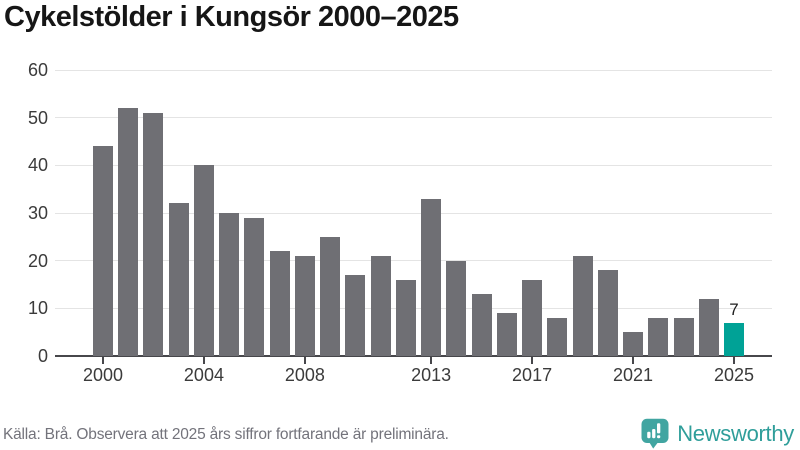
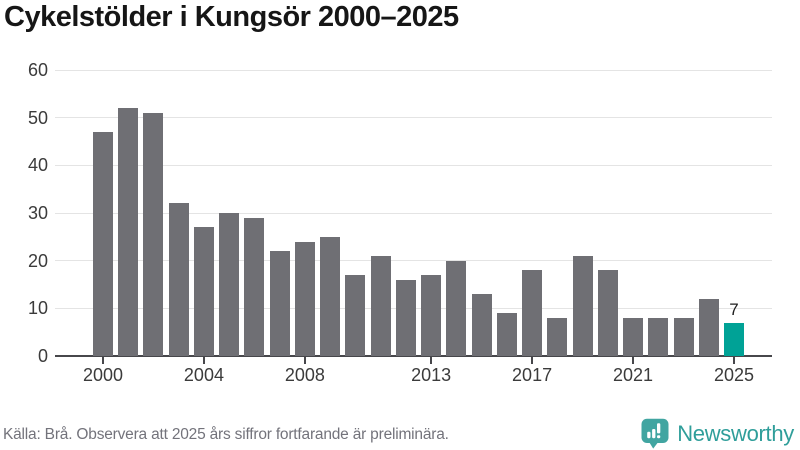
2000: 44 -> 47
2004: 40 -> 27
2008: 21 -> 24
2013: 33 -> 17
2017: 16 -> 18
2021: 5 -> 8
